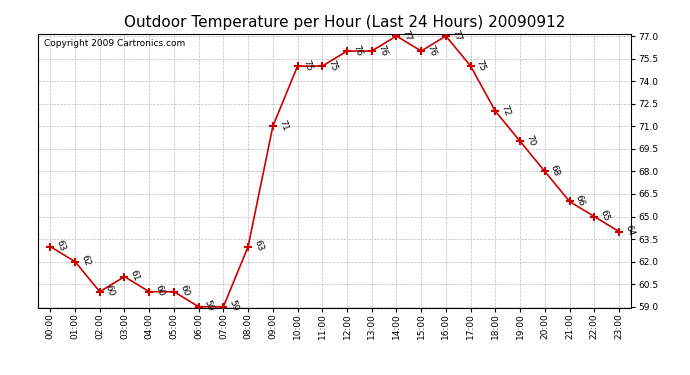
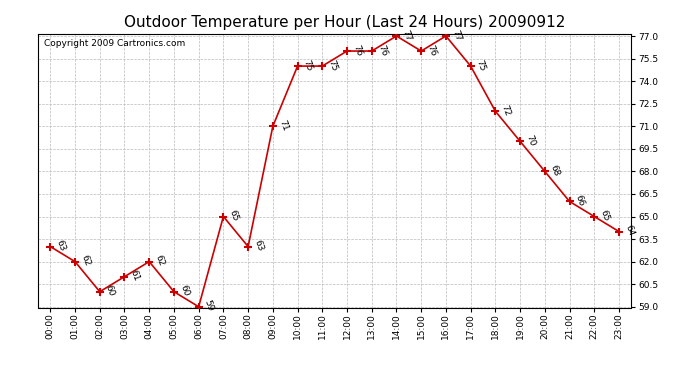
04:00: 60 -> 62
07:00: 59 -> 65
